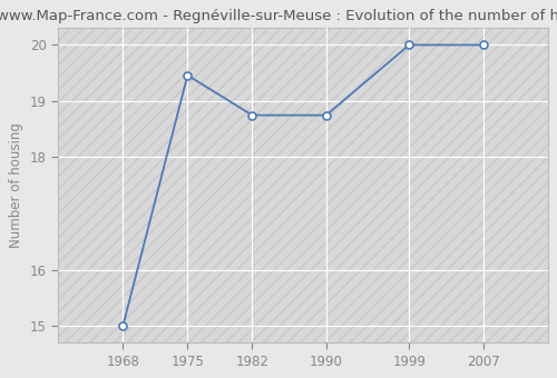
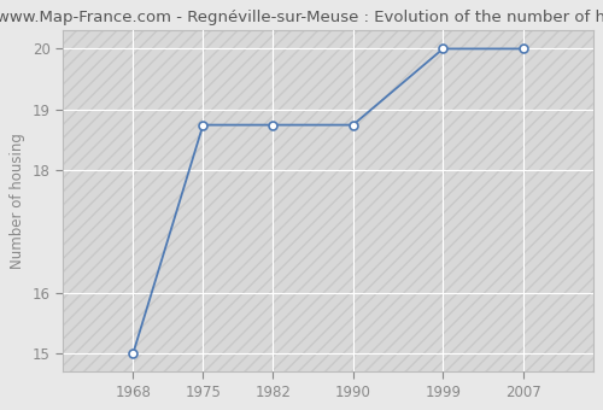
1975: 19.46 -> 18.75
